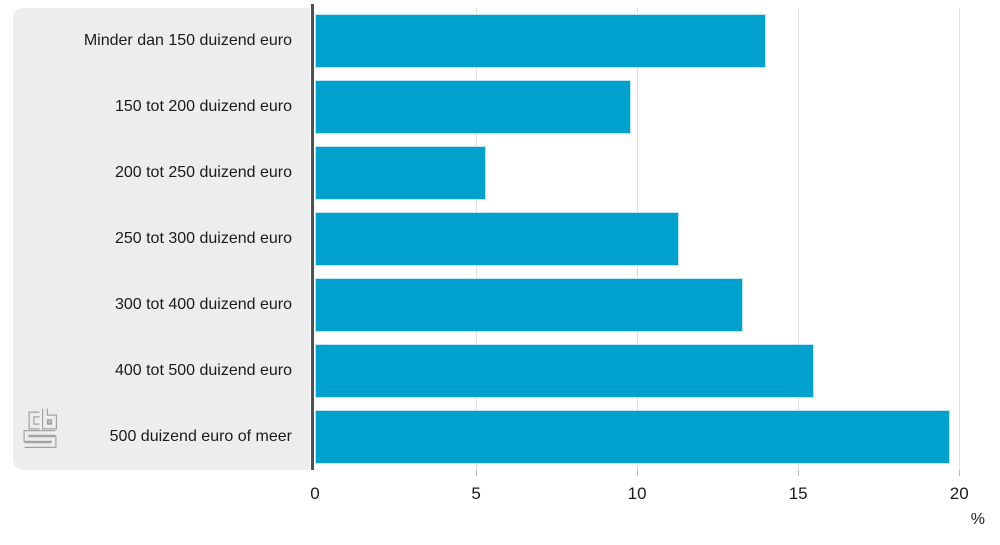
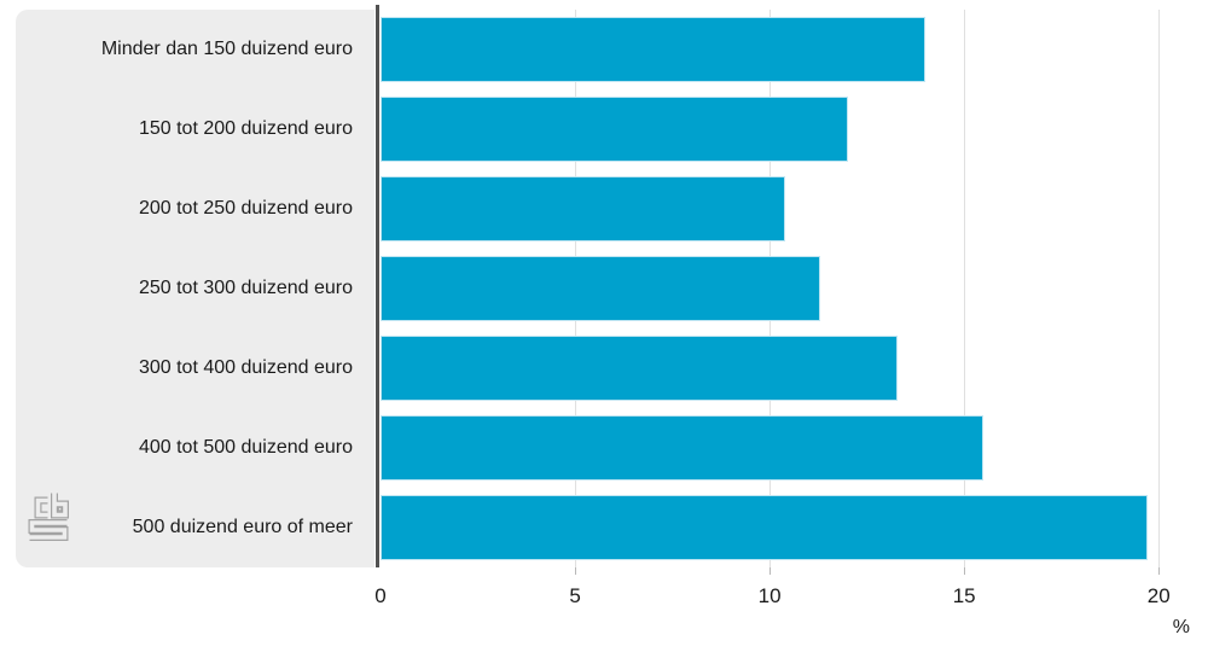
150 tot 200 duizend euro: 9.8 -> 12.0
200 tot 250 duizend euro: 5.3 -> 10.4
